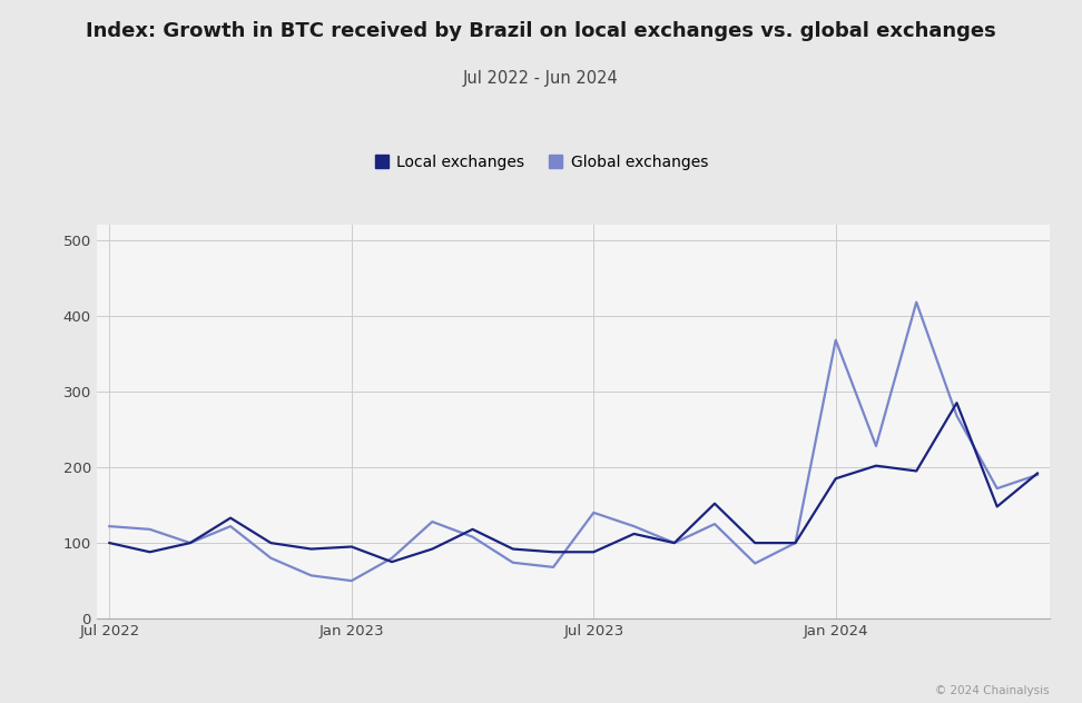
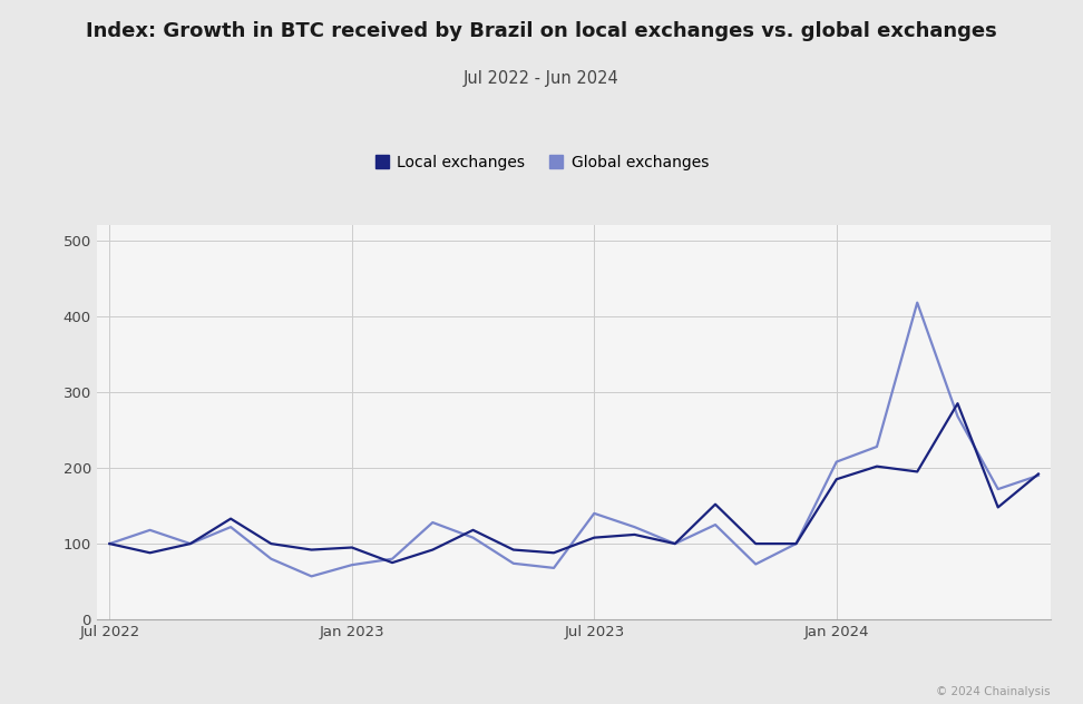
Global exchanges/Jul 2022: 122 -> 100
Global exchanges/Jan 2023: 50 -> 72
Local exchanges/Jul 2023: 88 -> 108
Global exchanges/Jan 2024: 368 -> 208
